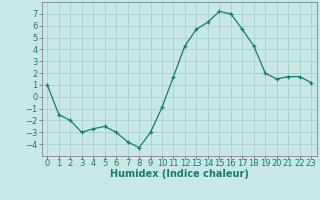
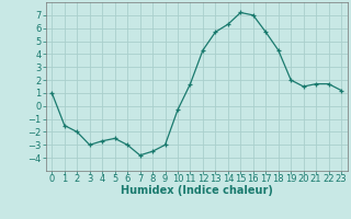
8: -4.3 -> -3.5
10: -0.9 -> -0.3
